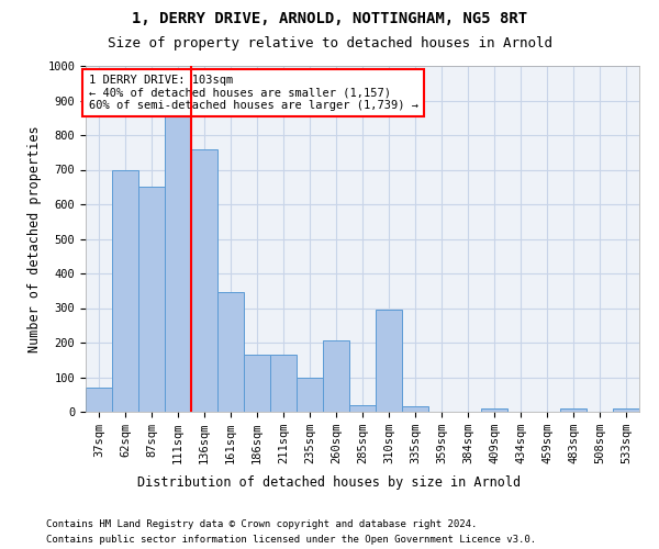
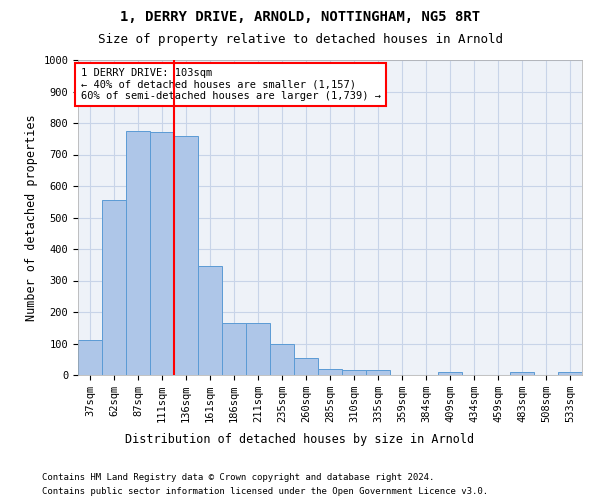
37sqm: 70 -> 110
62sqm: 700 -> 555
87sqm: 650 -> 775
111sqm: 860 -> 770
260sqm: 205 -> 55
310sqm: 295 -> 15
